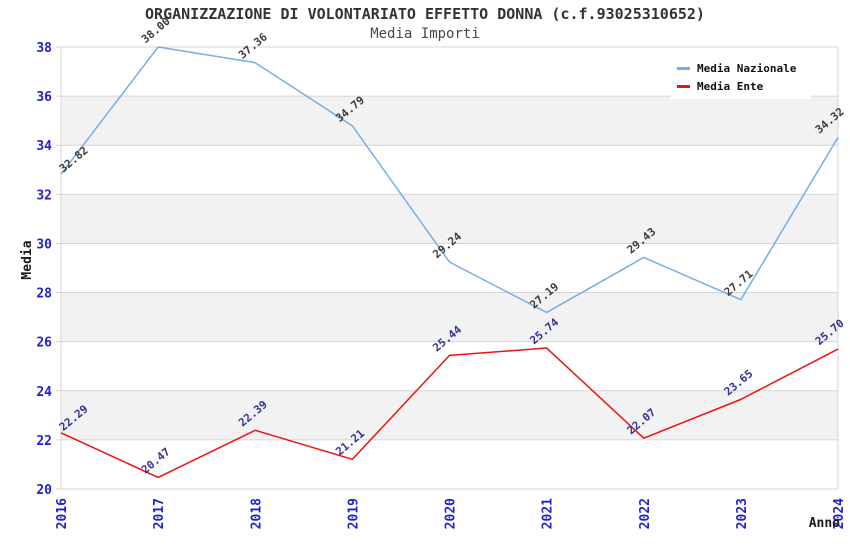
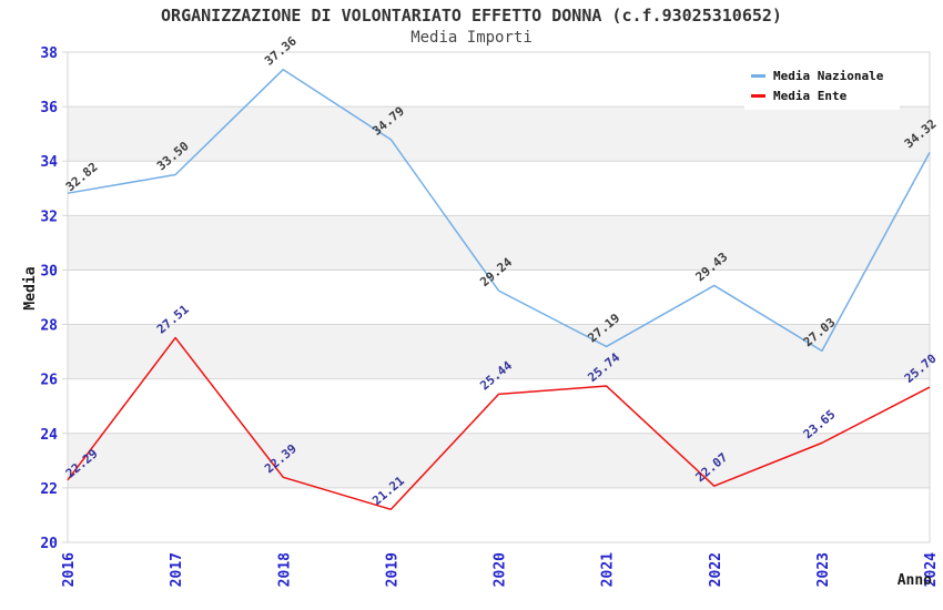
Media Nazionale/2017: 38.00 -> 33.50
Media Ente/2017: 20.47 -> 27.51
Media Nazionale/2023: 27.71 -> 27.03
